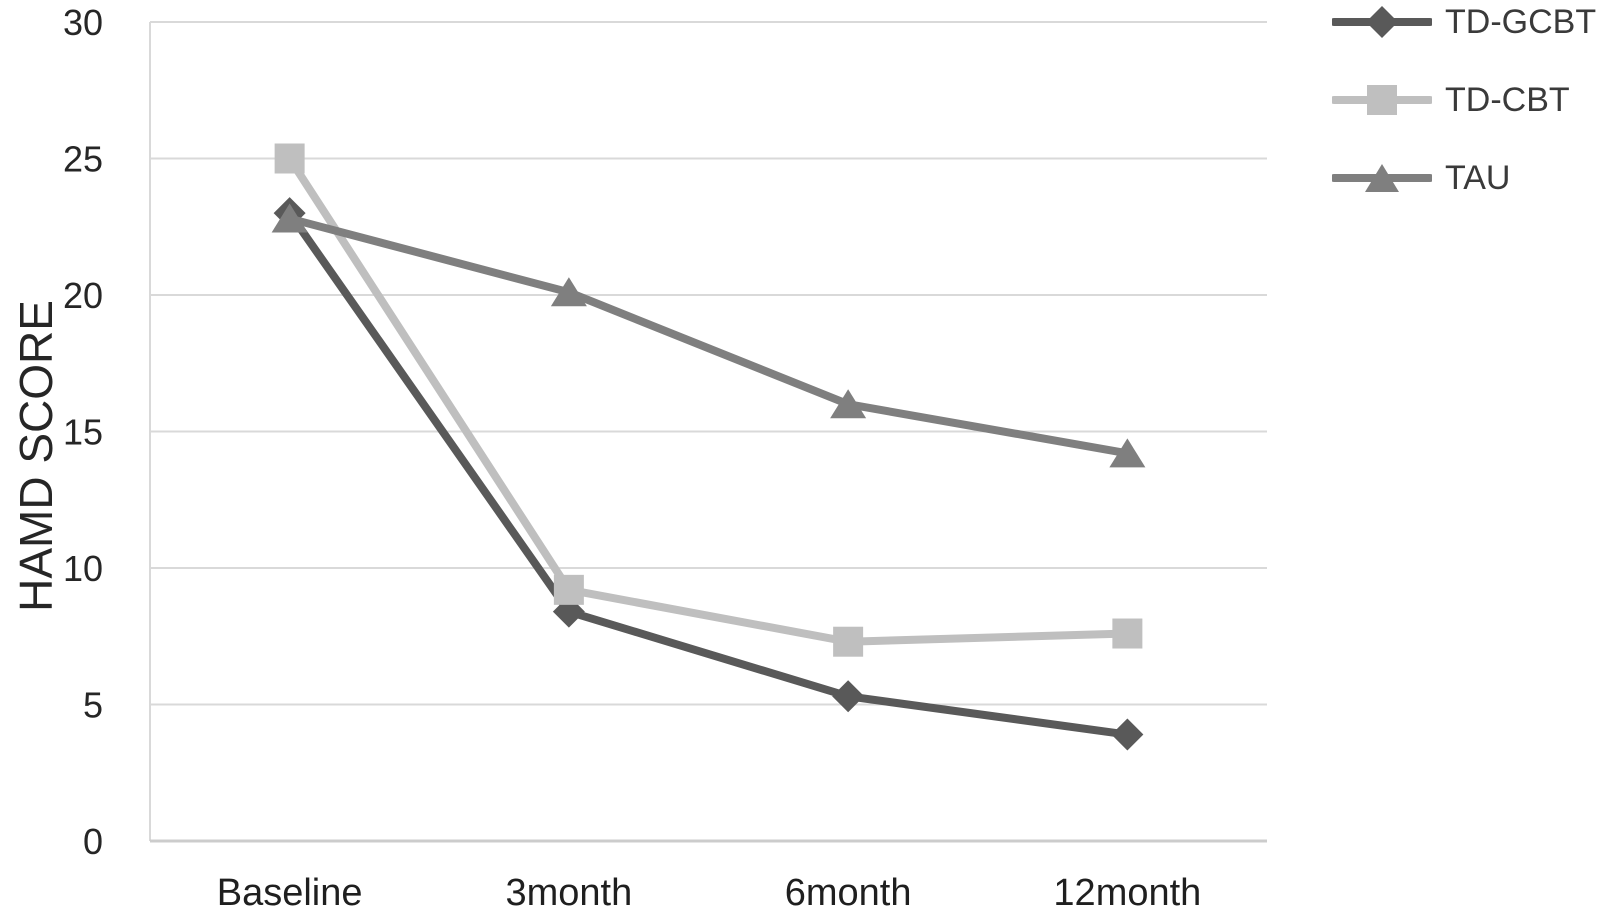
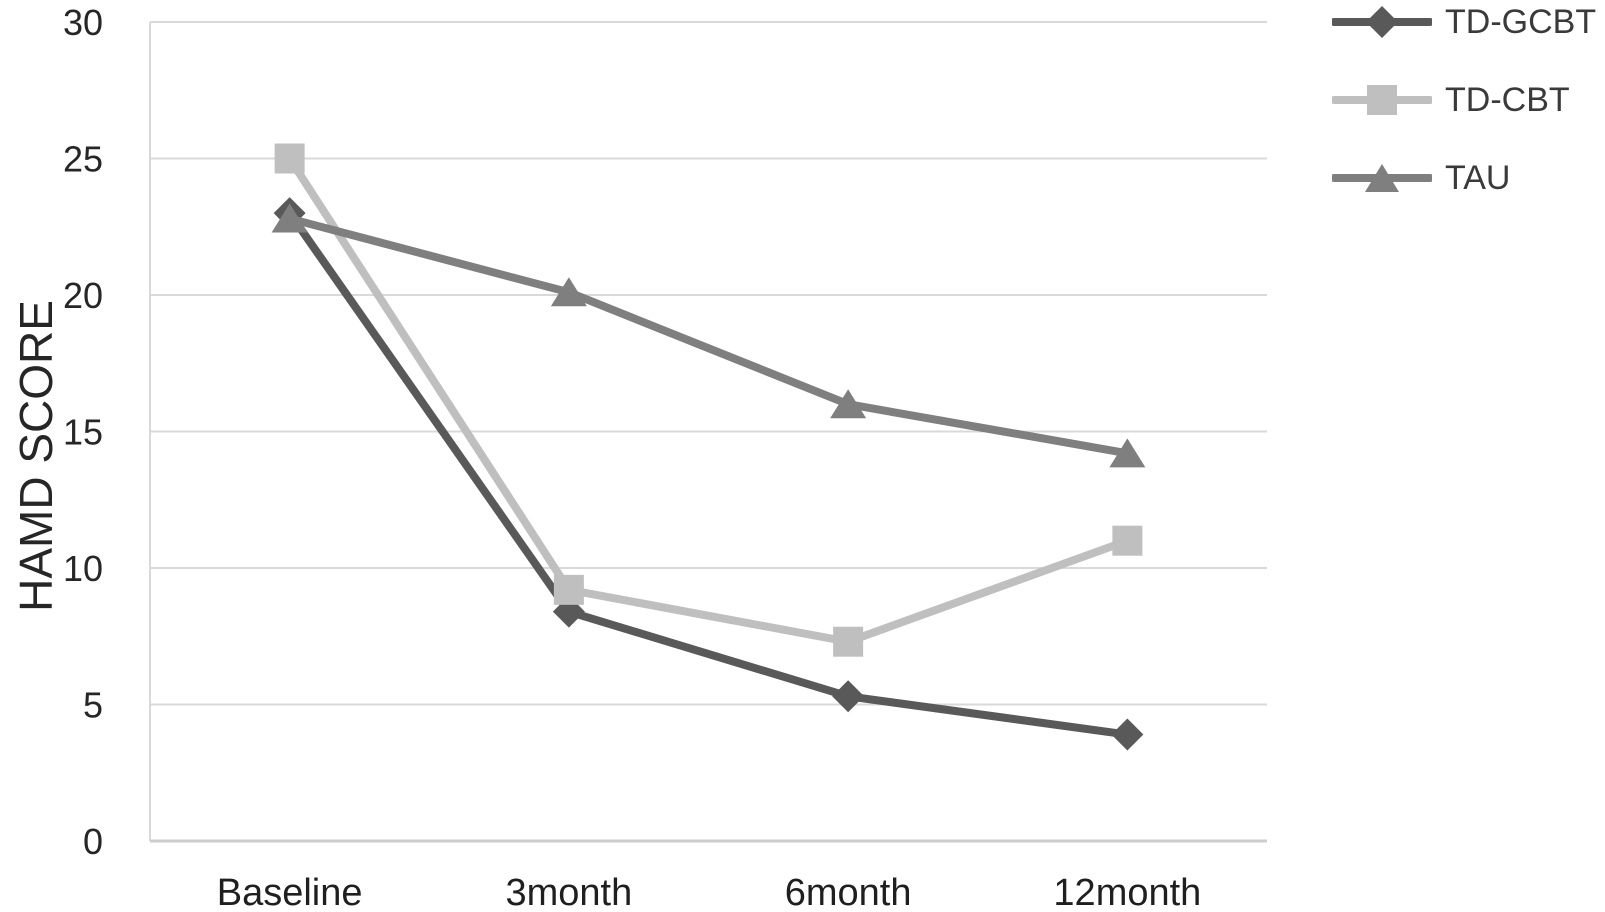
TD-CBT/12month: 7.6 -> 11.0
